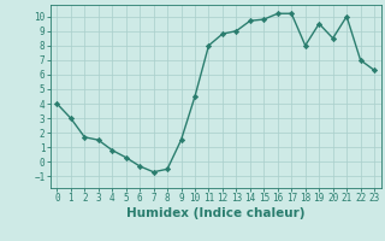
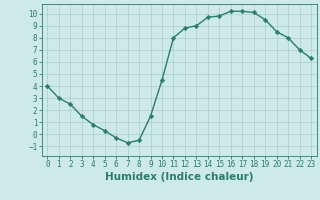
2: 1.7 -> 2.5
18: 8.0 -> 10.1
21: 10.0 -> 8.0
